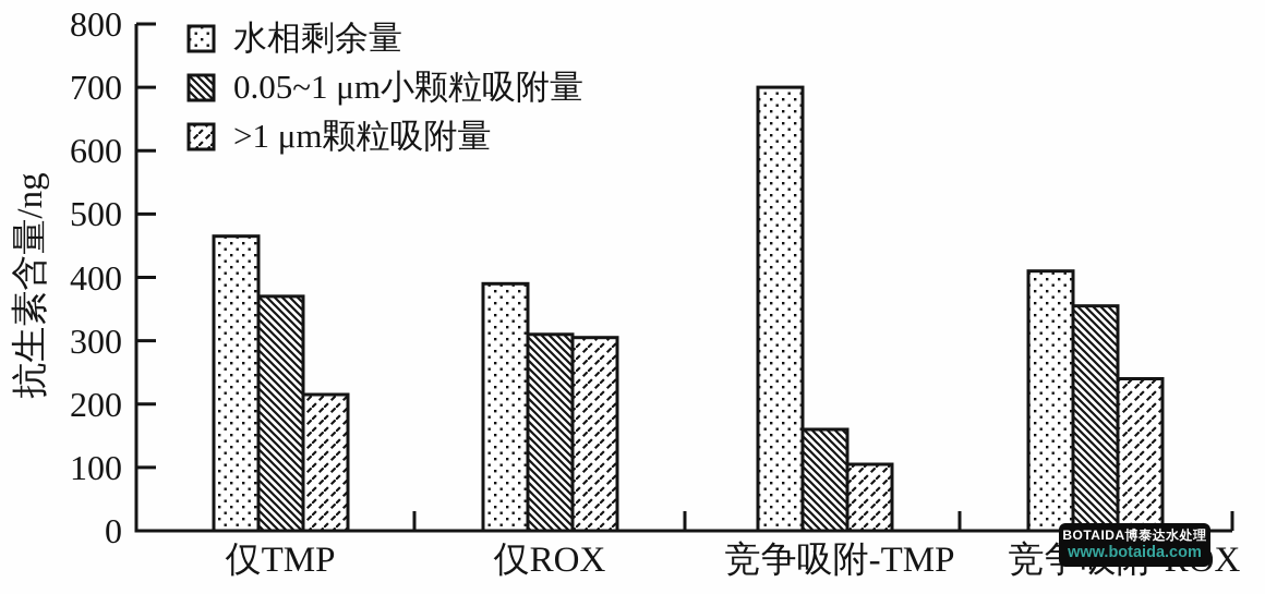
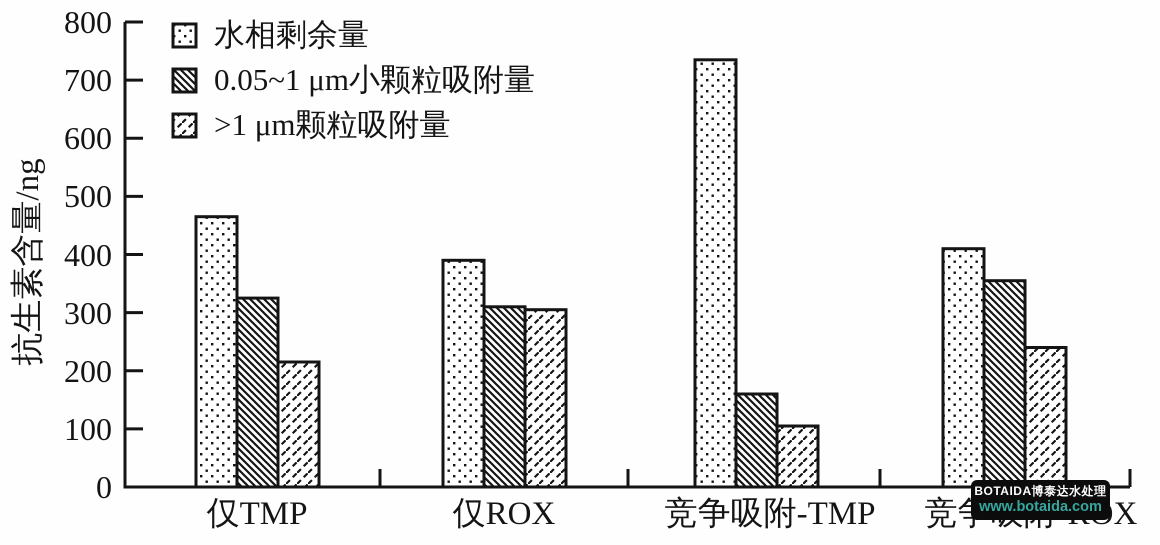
0.05~1 μm小颗粒吸附量/仅TMP: 370 -> 320
水相剩余量/竞争吸附-TMP: 700 -> 740
